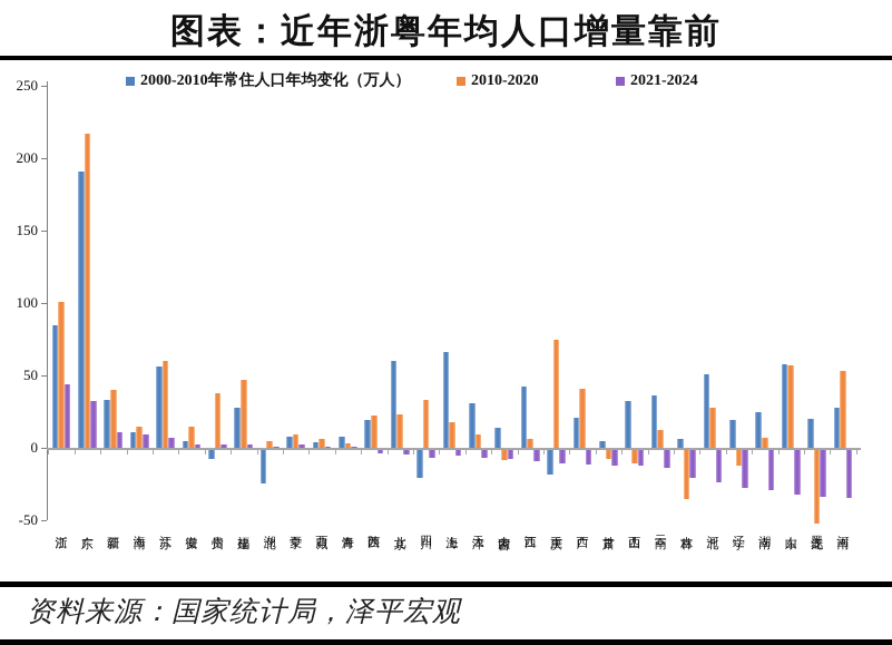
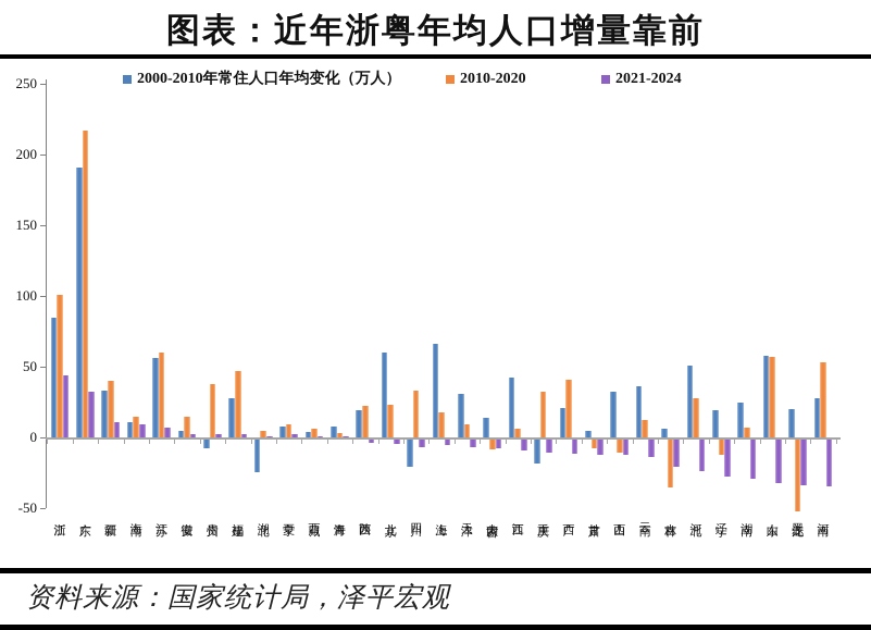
2010-2020/重庆: 75 -> 32
